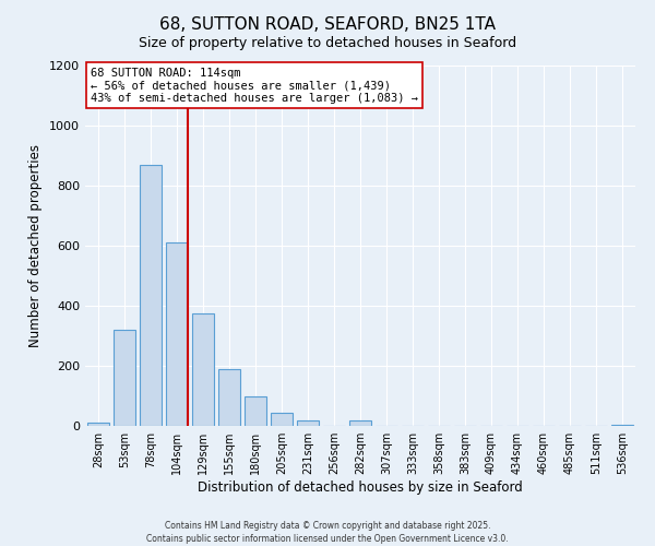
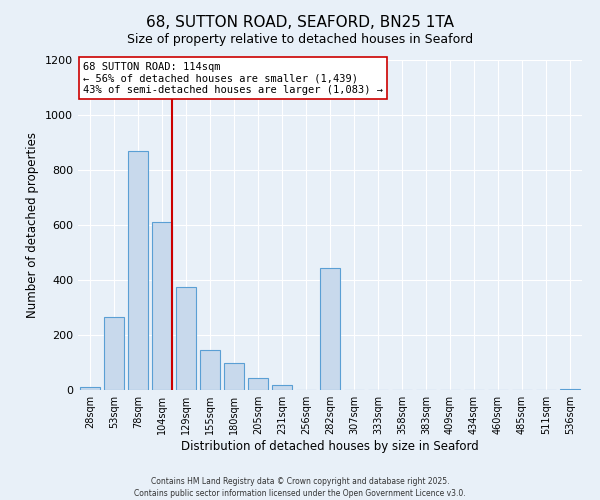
53sqm: 320 -> 265
155sqm: 190 -> 145
282sqm: 18 -> 445
